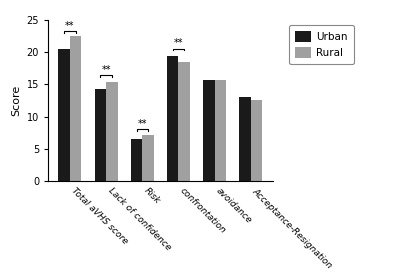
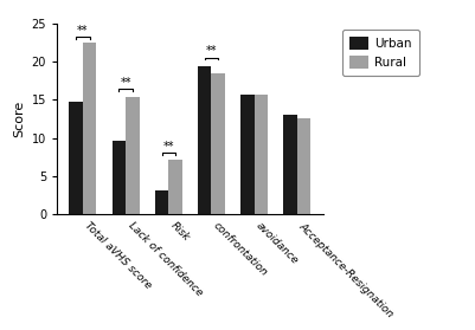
Urban/Total aVHS score: 20.5 -> 14.8
Urban/Lack of confidence: 14.2 -> 9.6
Urban/Risk: 6.5 -> 3.2
